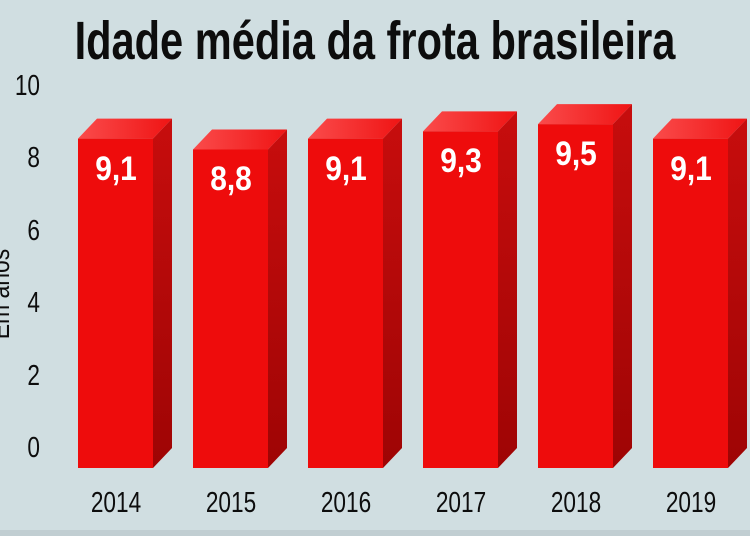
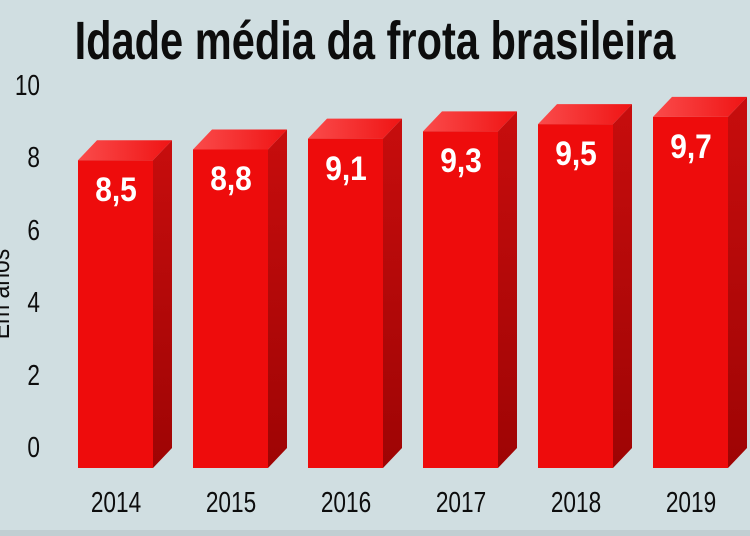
2014: 9,1 -> 8,5
2019: 9,1 -> 9,7
